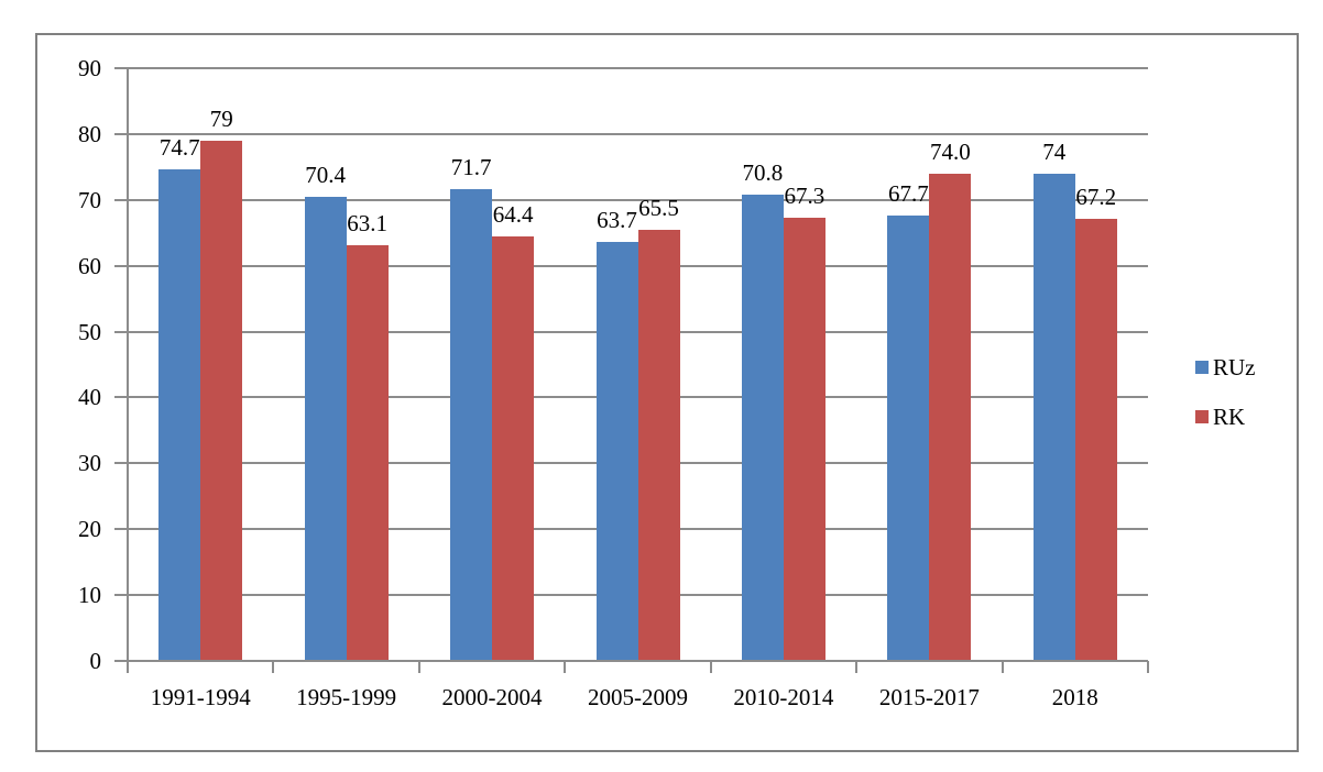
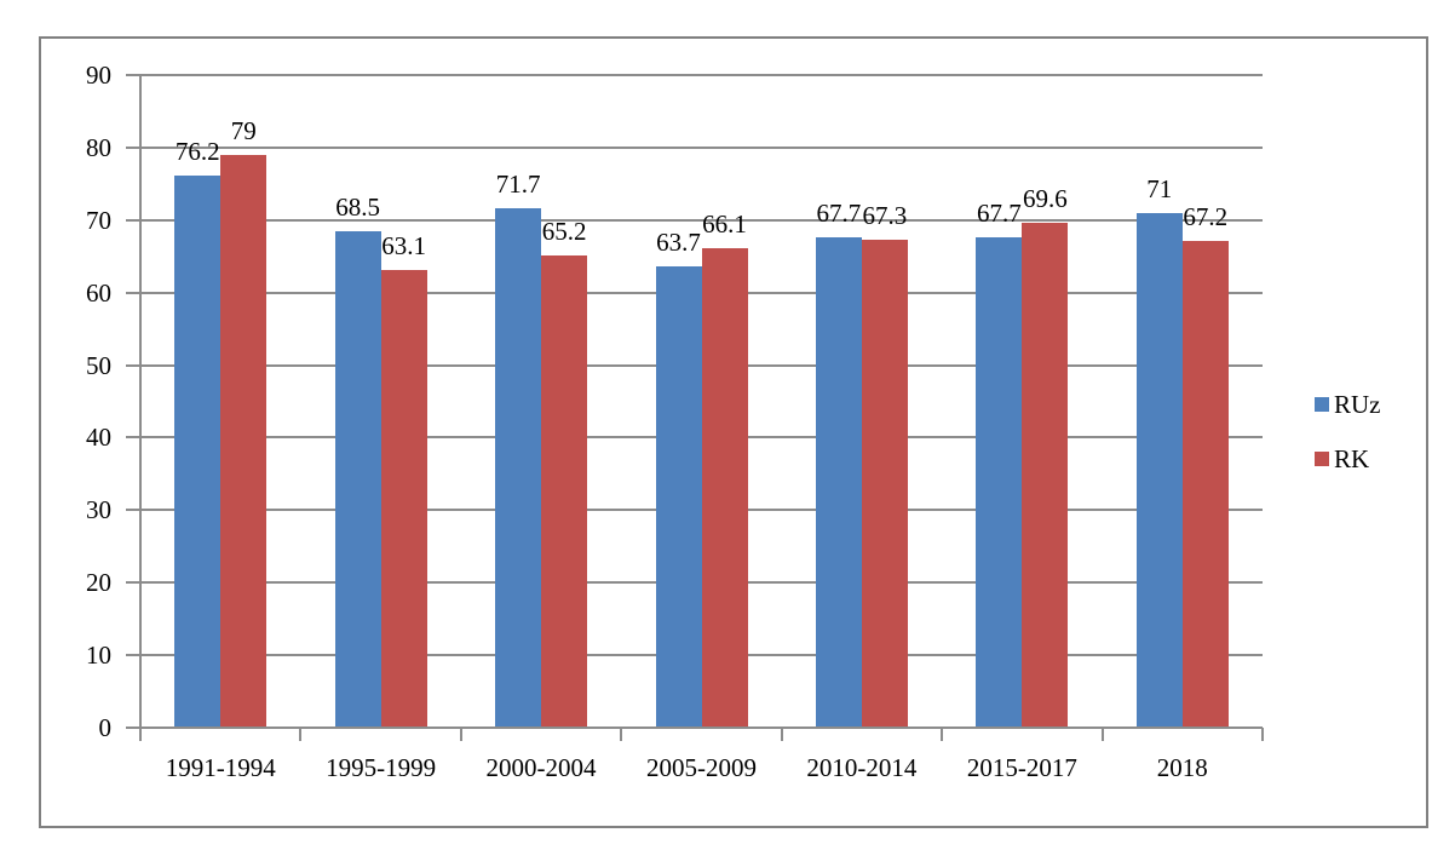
RUz/1991-1994: 74.7 -> 76.2
RUz/1995-1999: 70.4 -> 68.5
RK/2000-2004: 64.4 -> 65.2
RK/2005-2009: 65.5 -> 66.1
RUz/2010-2014: 70.8 -> 67.7
RK/2015-2017: 74.0 -> 69.6
RUz/2018: 74 -> 71
